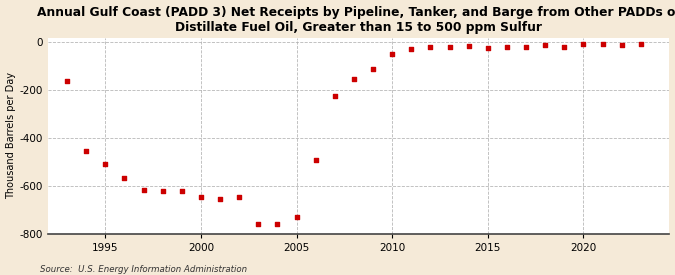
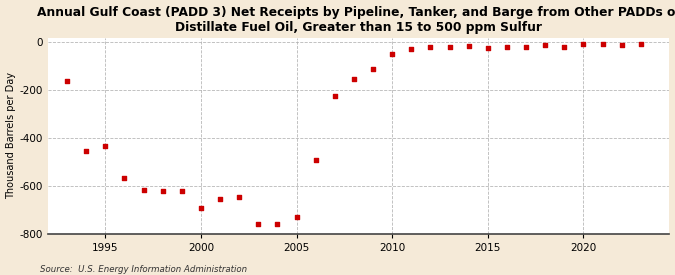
1995: -510 -> -435
2000: -645 -> -690
